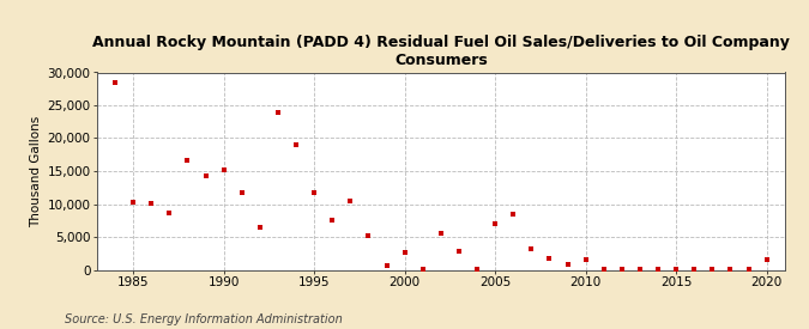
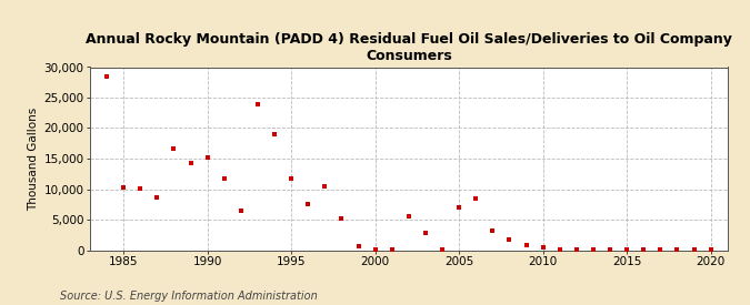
2000: 2,600 -> 0
2010: 1,600 -> 500
2020: 1,600 -> 0
